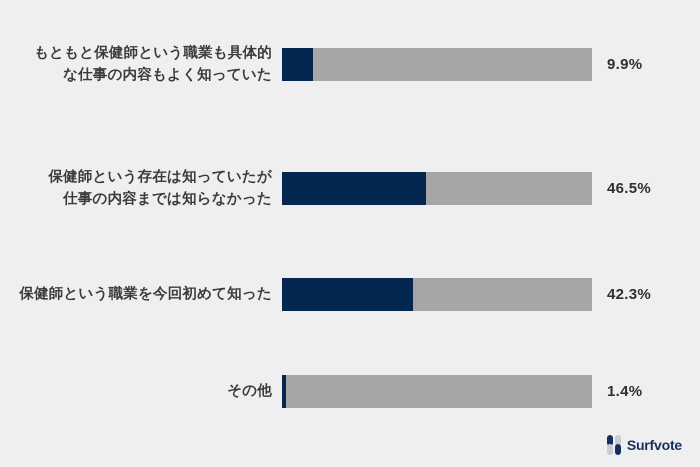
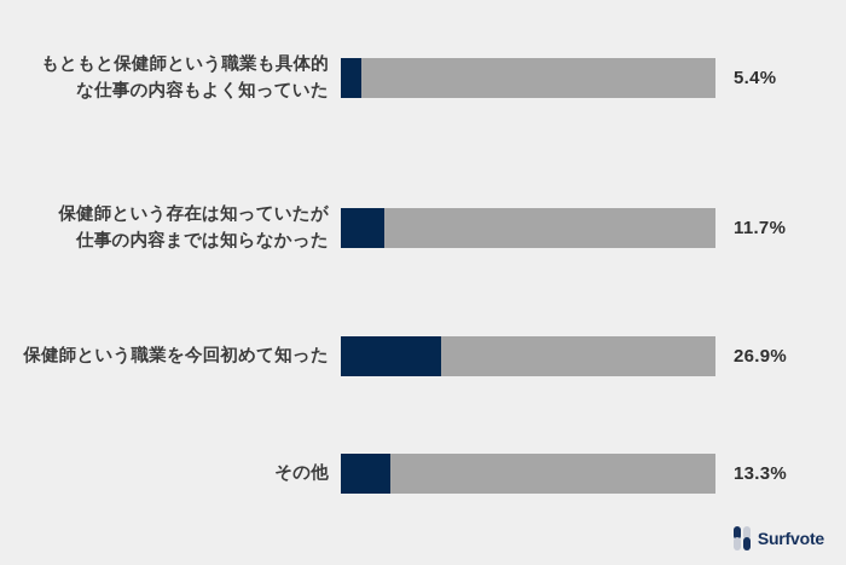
もともと保健師という職業も具体的 な仕事の内容もよく知っていた: 9.9% -> 5.4%
保健師という存在は知っていたが 仕事の内容までは知らなかった: 46.5% -> 11.7%
保健師という職業を今回初めて知った: 42.3% -> 26.9%
その他: 1.4% -> 13.3%
